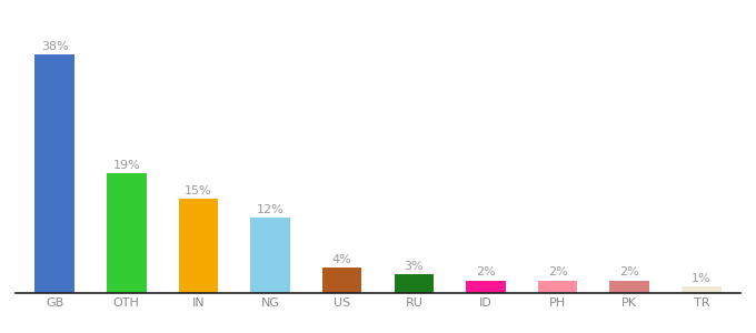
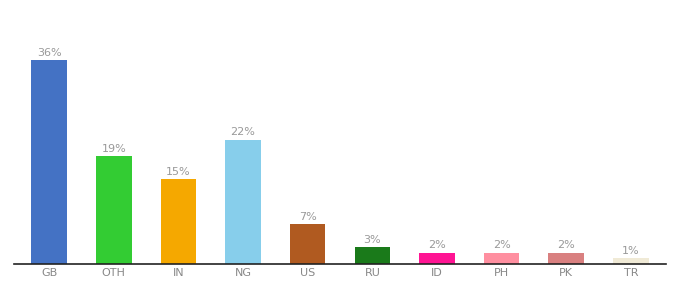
GB: 38% -> 36%
NG: 12% -> 22%
US: 4% -> 7%
